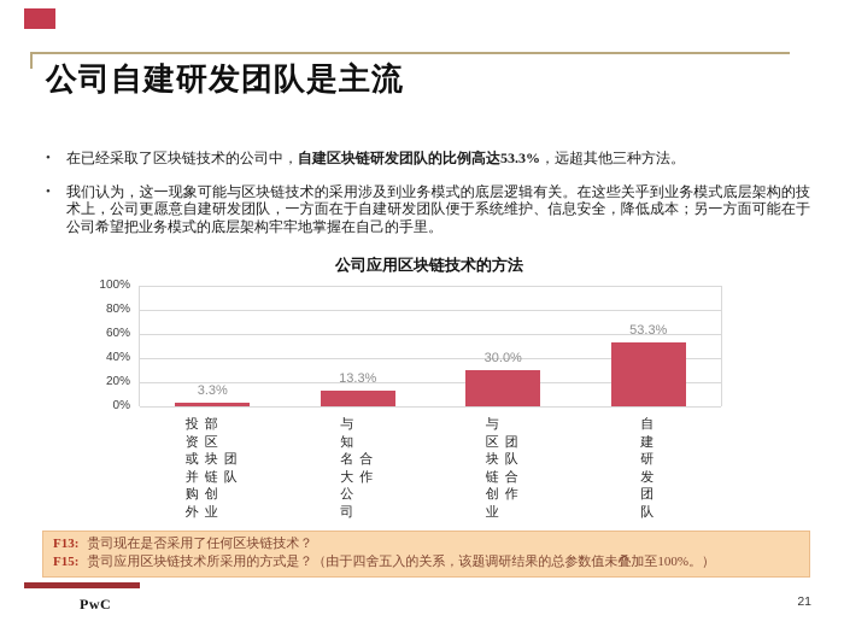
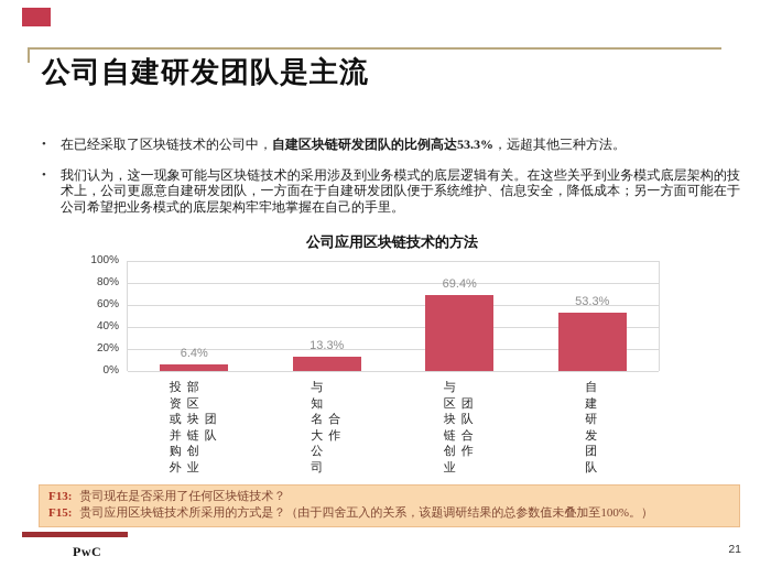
投资或并购外部区块链创业团队: 3.3% -> 6.4%
与区块链创业团队合作: 30.0% -> 69.4%
